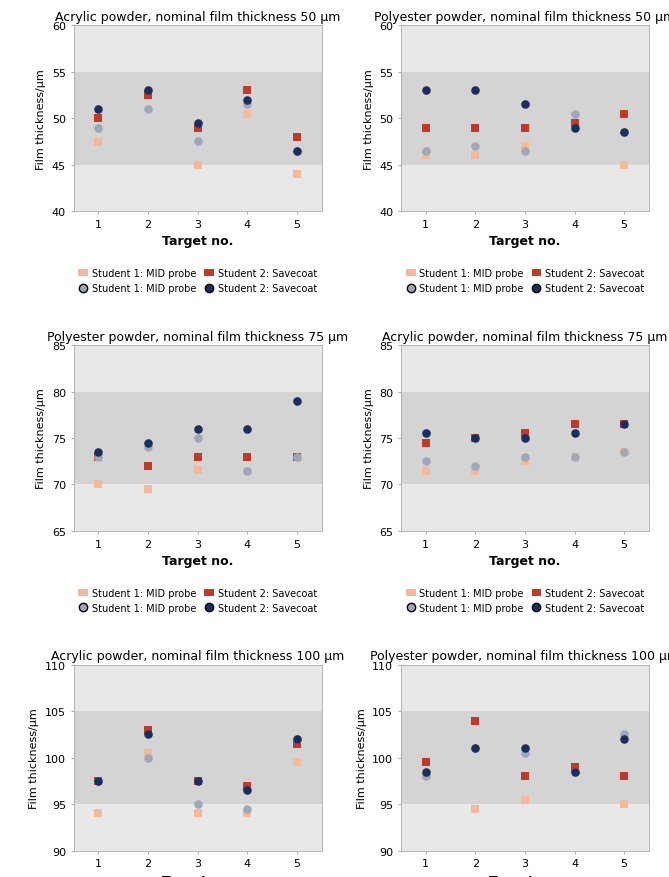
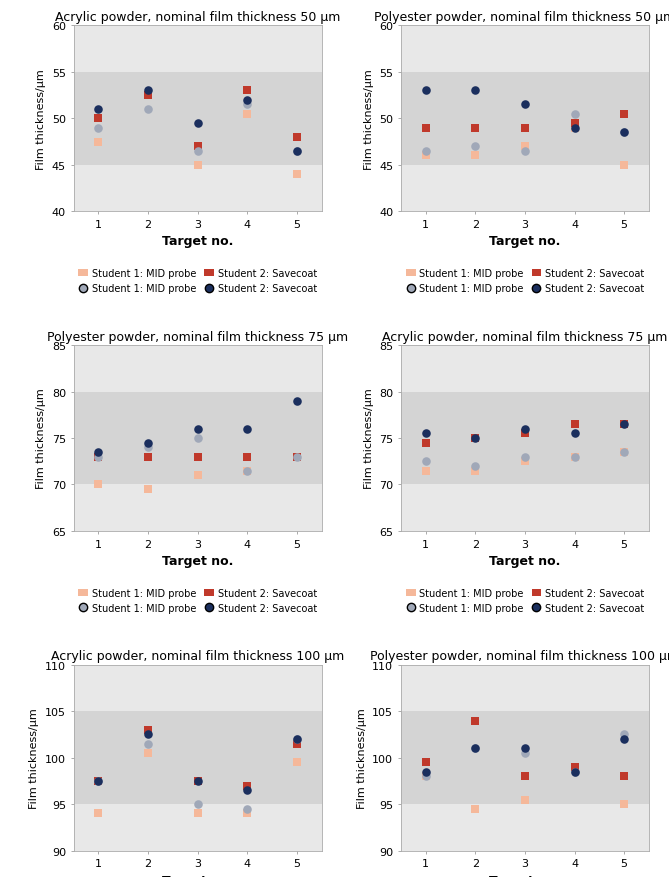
Acrylic powder, nominal film thickness 50 μm/Student 2: Savecoat/3: 49.0 -> 47.0
Acrylic powder, nominal film thickness 50 μm/Student 1: MID probe/3: 47.6 -> 46.5
Polyester powder, nominal film thickness 75 μm/Student 2: Savecoat/2: 72 -> 73
Polyester powder, nominal film thickness 75 μm/Student 1: MID probe/3: 71.6 -> 71.0
Acrylic powder, nominal film thickness 75 μm/Student 2: Savecoat/3: 75.0 -> 76.0
Acrylic powder, nominal film thickness 100 μm/Student 1: MID probe/2: 100.0 -> 101.5
